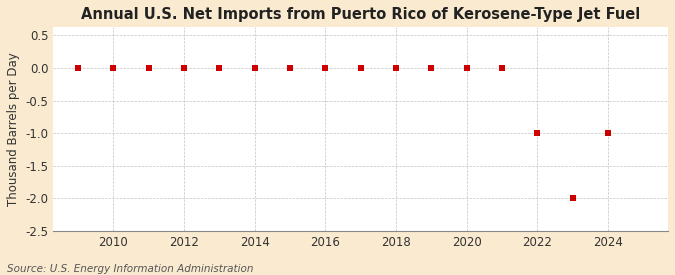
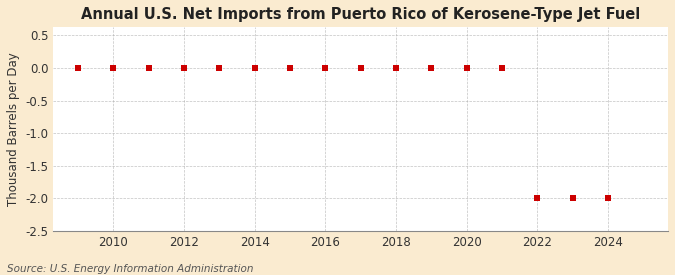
2022: -1 -> -2
2024: -1 -> -2
